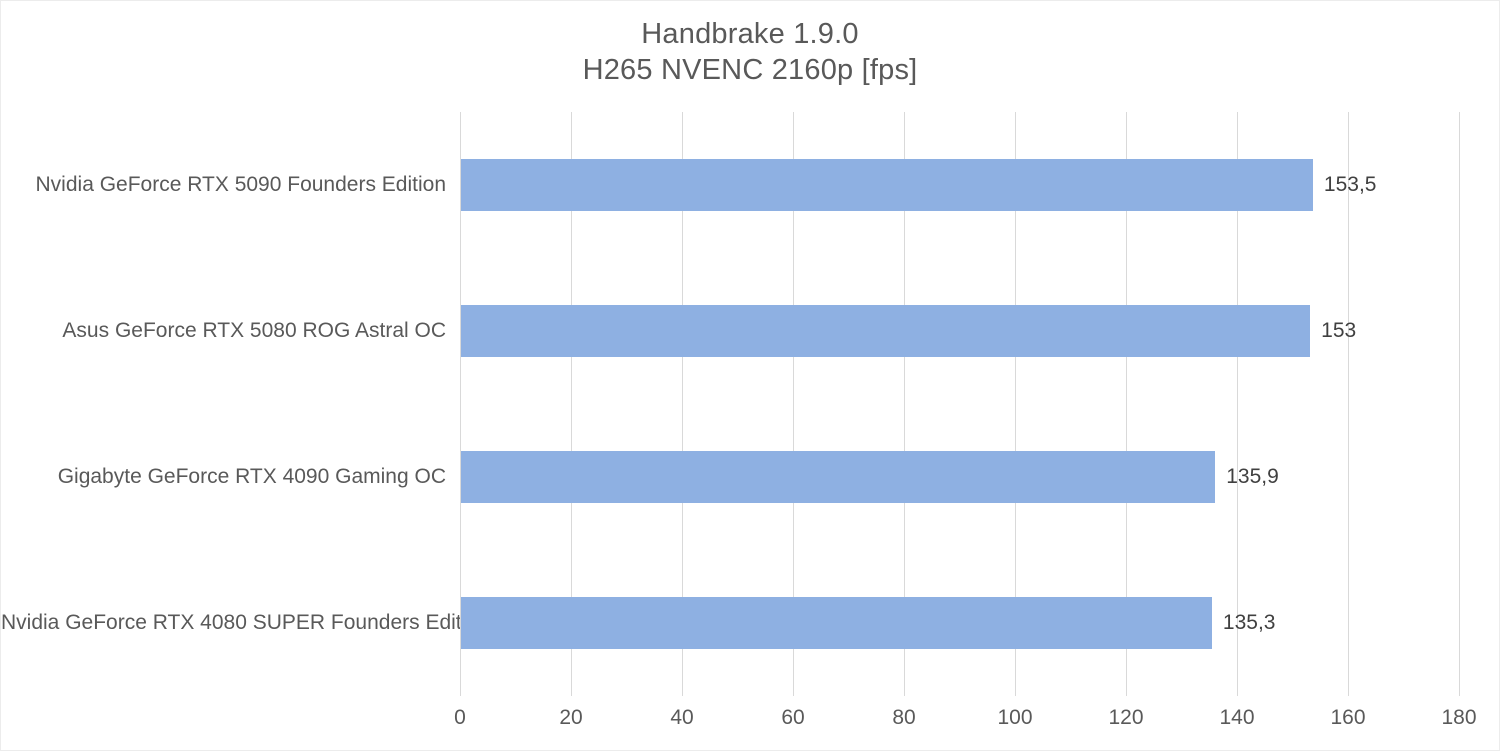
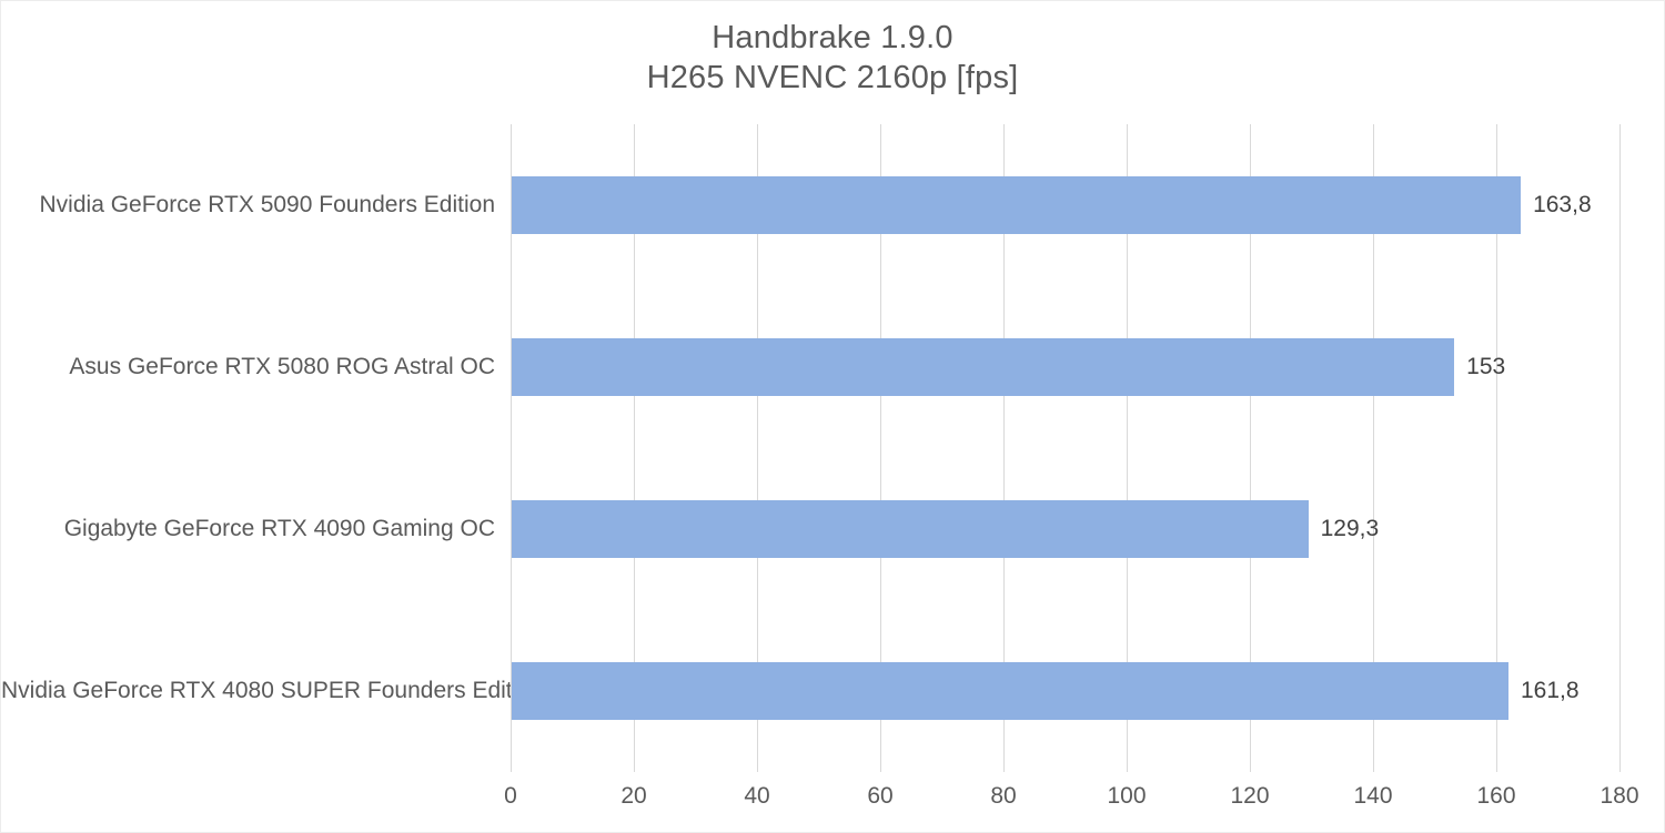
Nvidia GeForce RTX 5090 Founders Edition: 153,5 -> 163,8
Gigabyte GeForce RTX 4090 Gaming OC: 135,9 -> 129,3
Nvidia GeForce RTX 4080 SUPER Founders Edition: 135,3 -> 161,8
